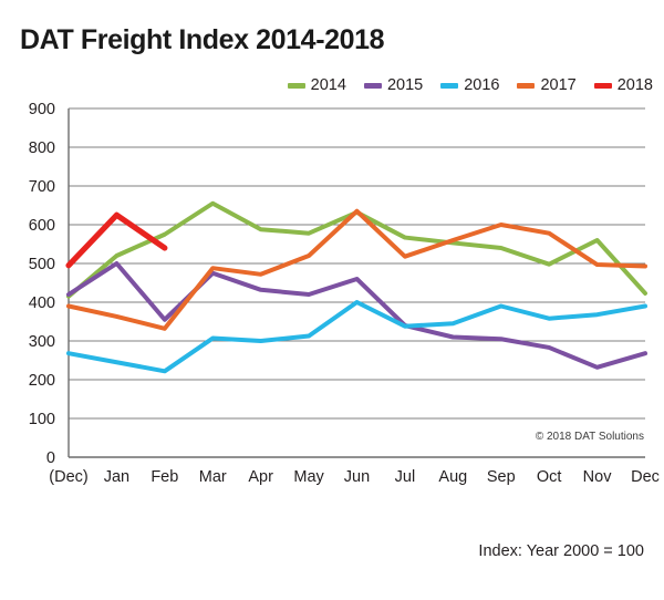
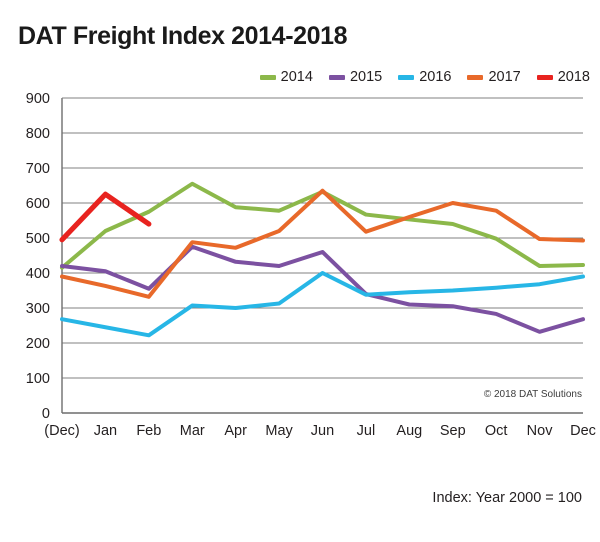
2015/Jan: 500 -> 400
2016/Sep: 390 -> 350
2014/Nov: 560 -> 420
